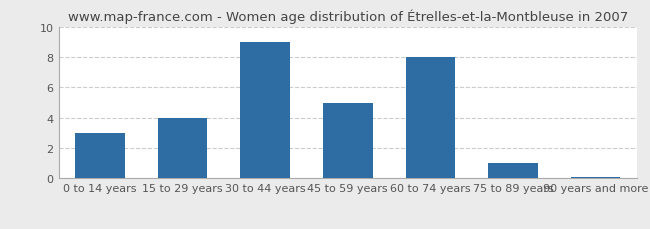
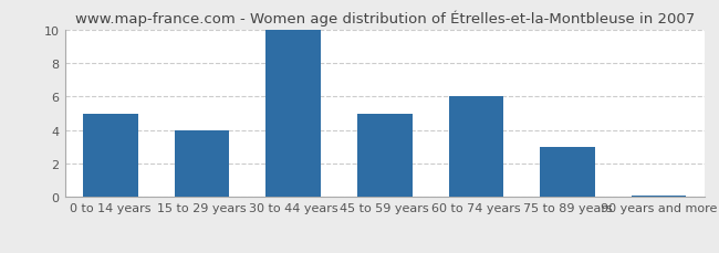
0 to 14 years: 3.0 -> 5.0
30 to 44 years: 9.0 -> 10.0
60 to 74 years: 8.0 -> 6.0
75 to 89 years: 1.0 -> 3.0
